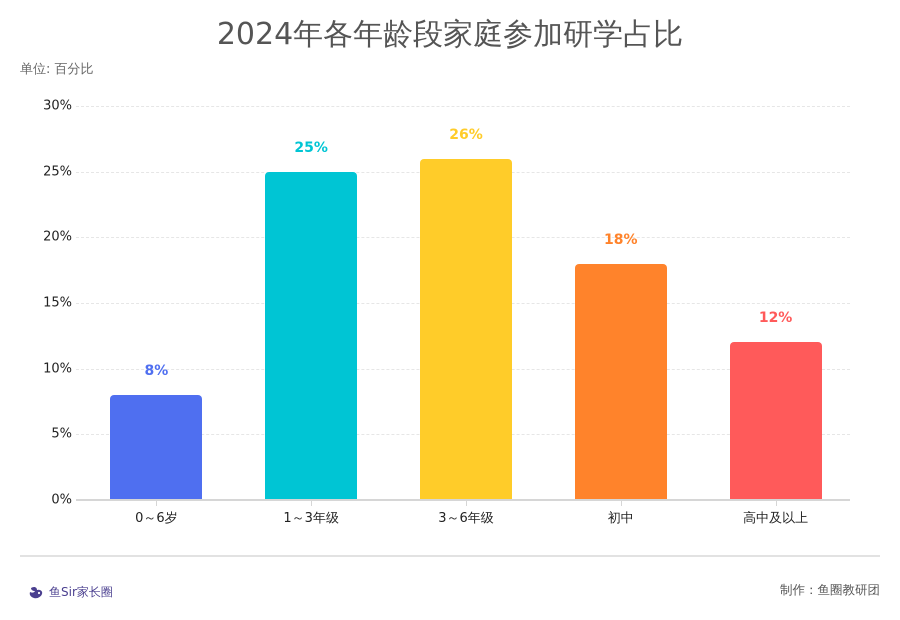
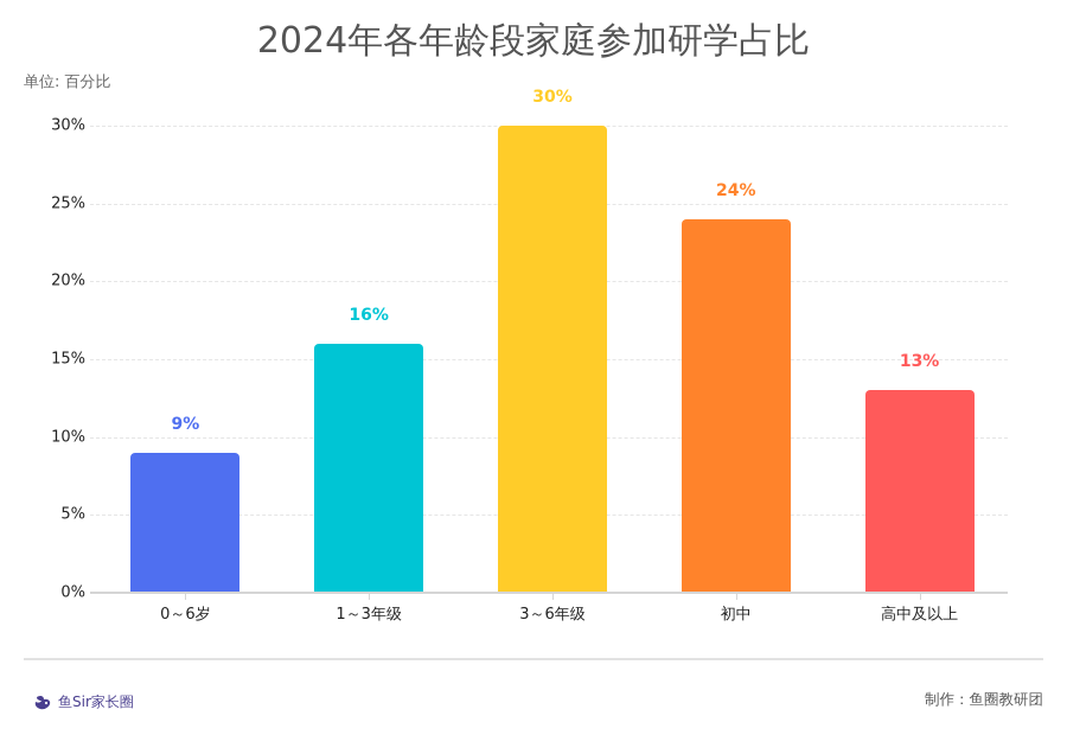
0～6岁: 8% -> 9%
1～3年级: 25% -> 16%
3～6年级: 26% -> 30%
初中: 18% -> 24%
高中及以上: 12% -> 13%
